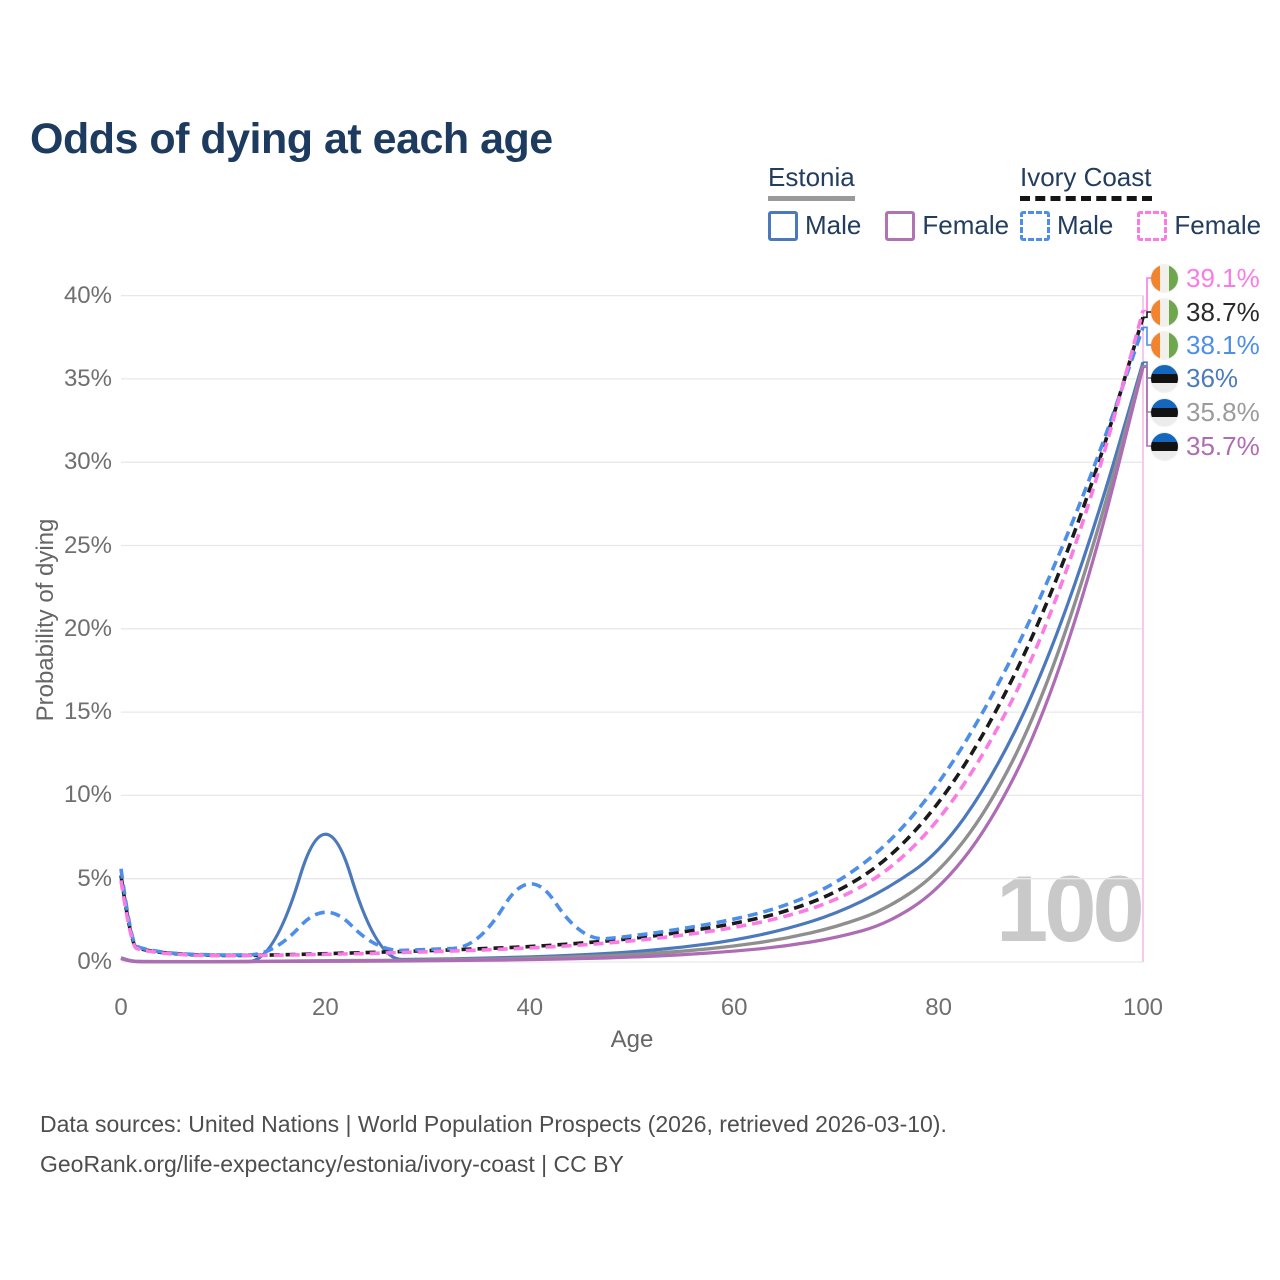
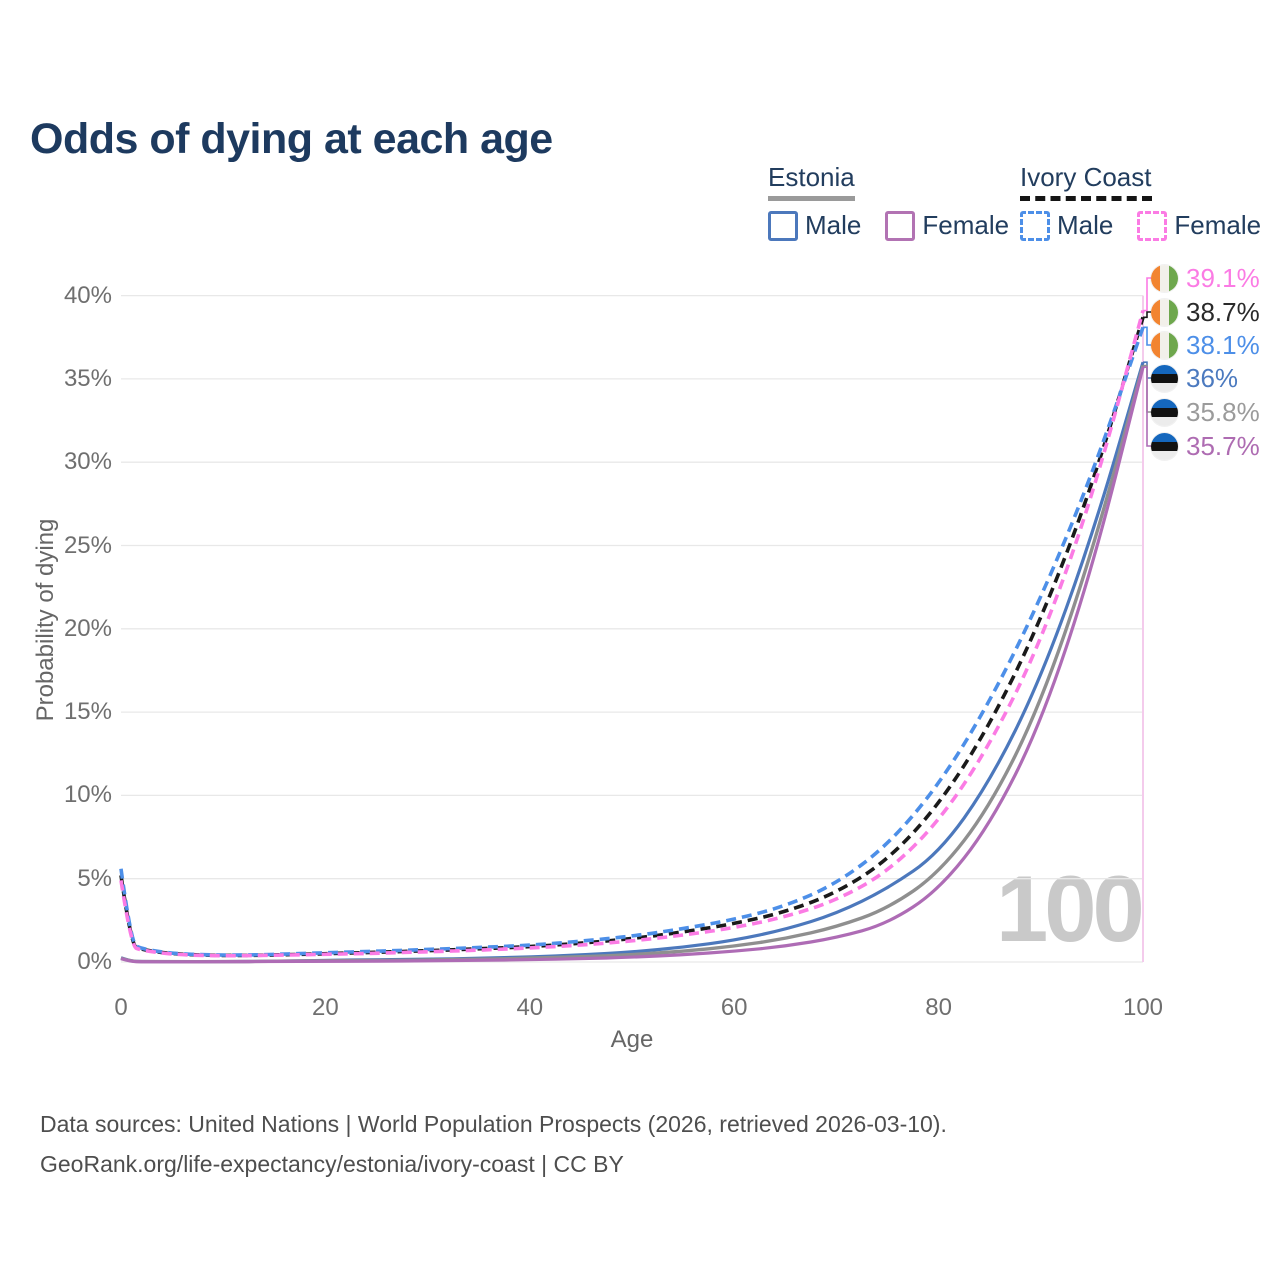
Estonia Male/20: 10.2% -> 0.1%
Ivory Coast Male/20: 3.8% -> 0.6%
Ivory Coast Male/40: 5.9% -> 1.0%
